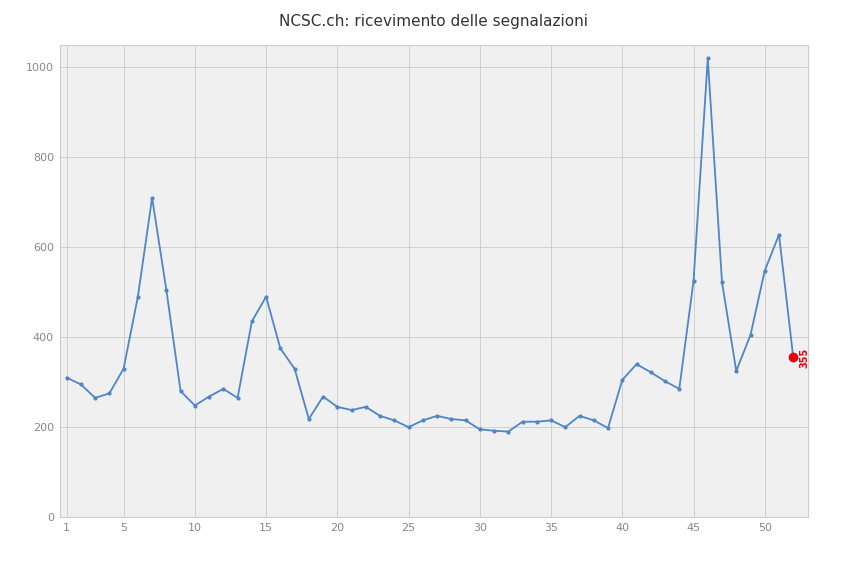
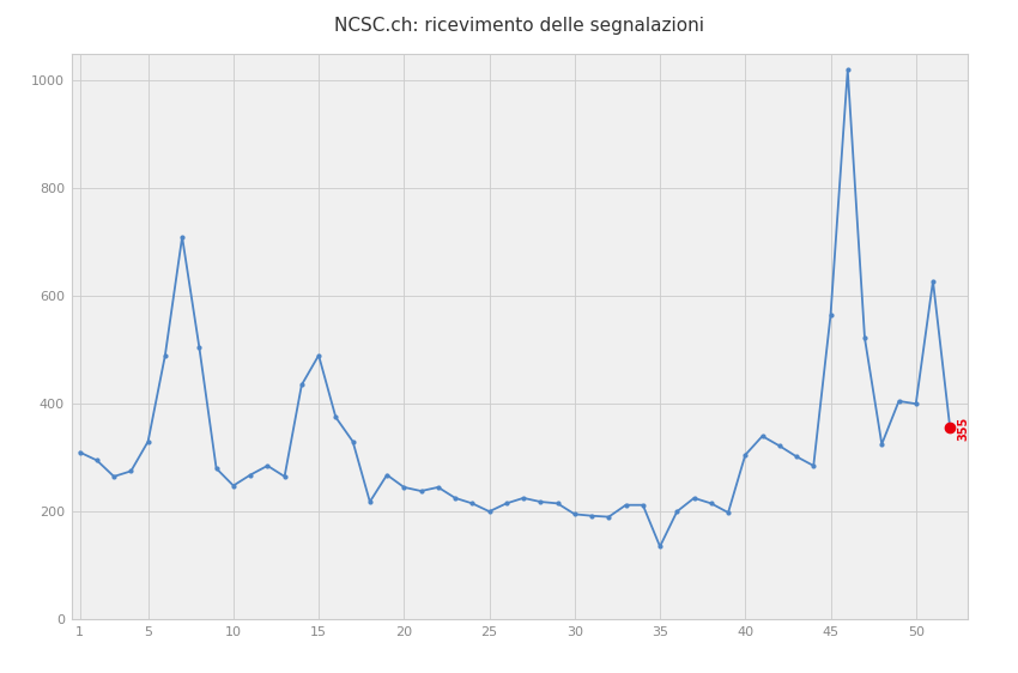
35: 215 -> 135
45: 525 -> 565
50: 548 -> 400
